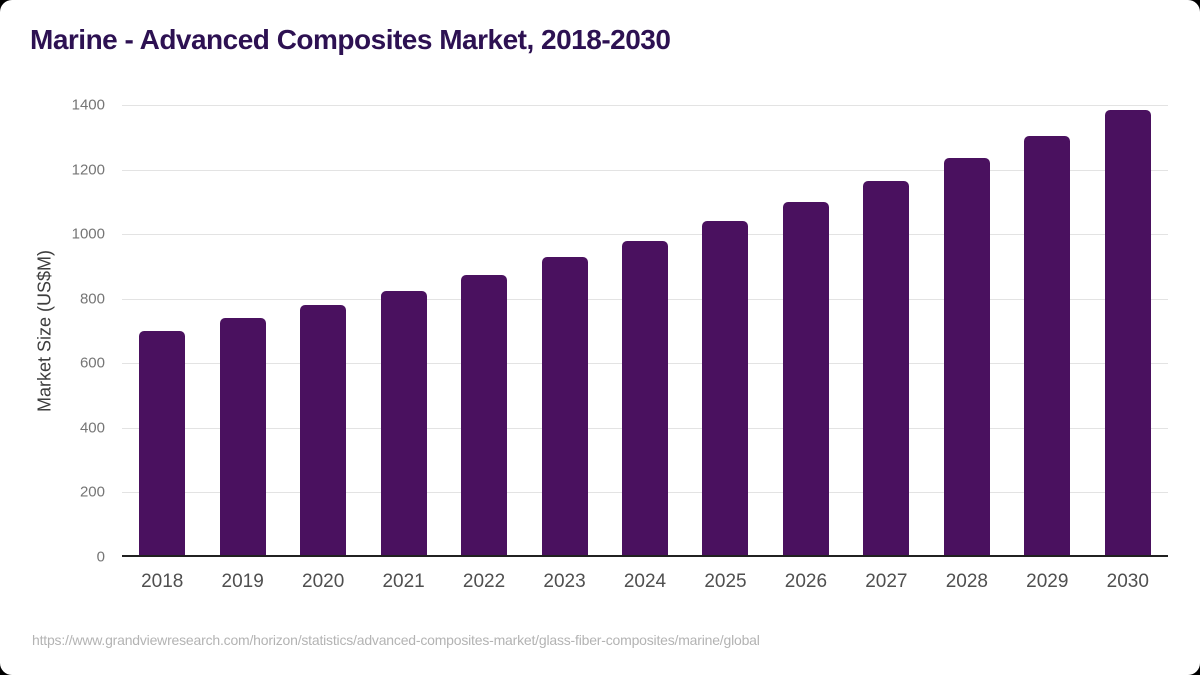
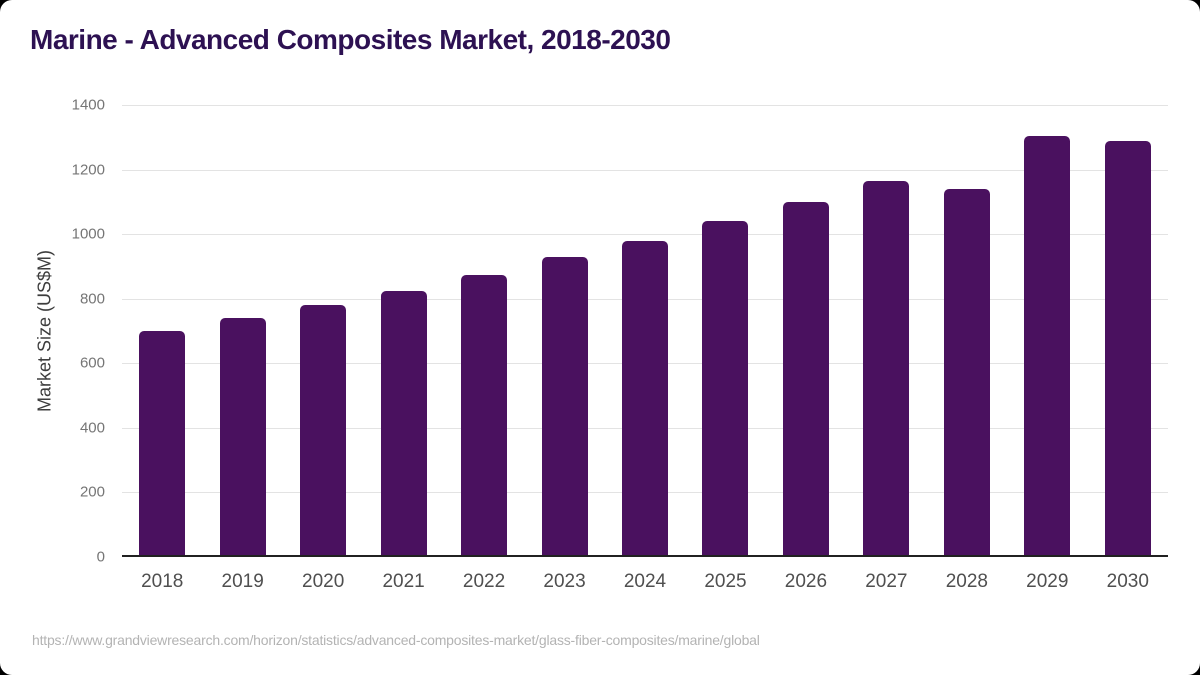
2028: 1240 -> 1140
2030: 1380 -> 1290
